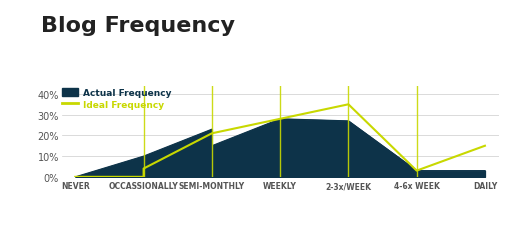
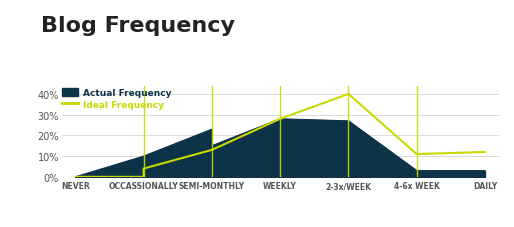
Ideal Frequency/SEMI-MONTHLY: 21% -> 13%
Ideal Frequency/2-3x/WEEK: 35% -> 40%
Ideal Frequency/4-6x WEEK: 3% -> 11%
Ideal Frequency/DAILY: 15% -> 12%
